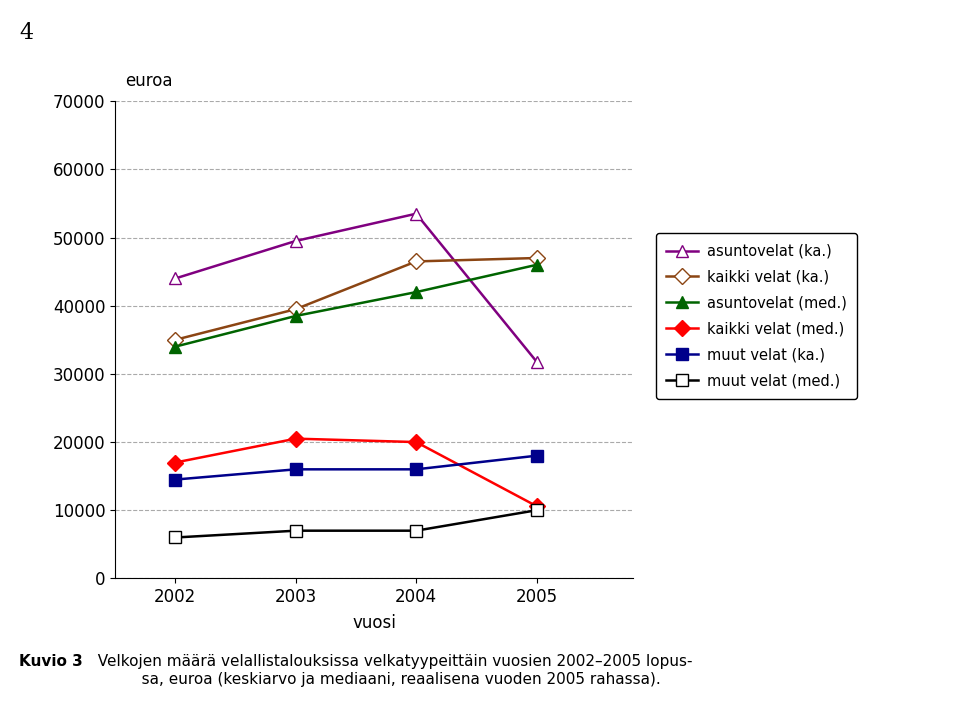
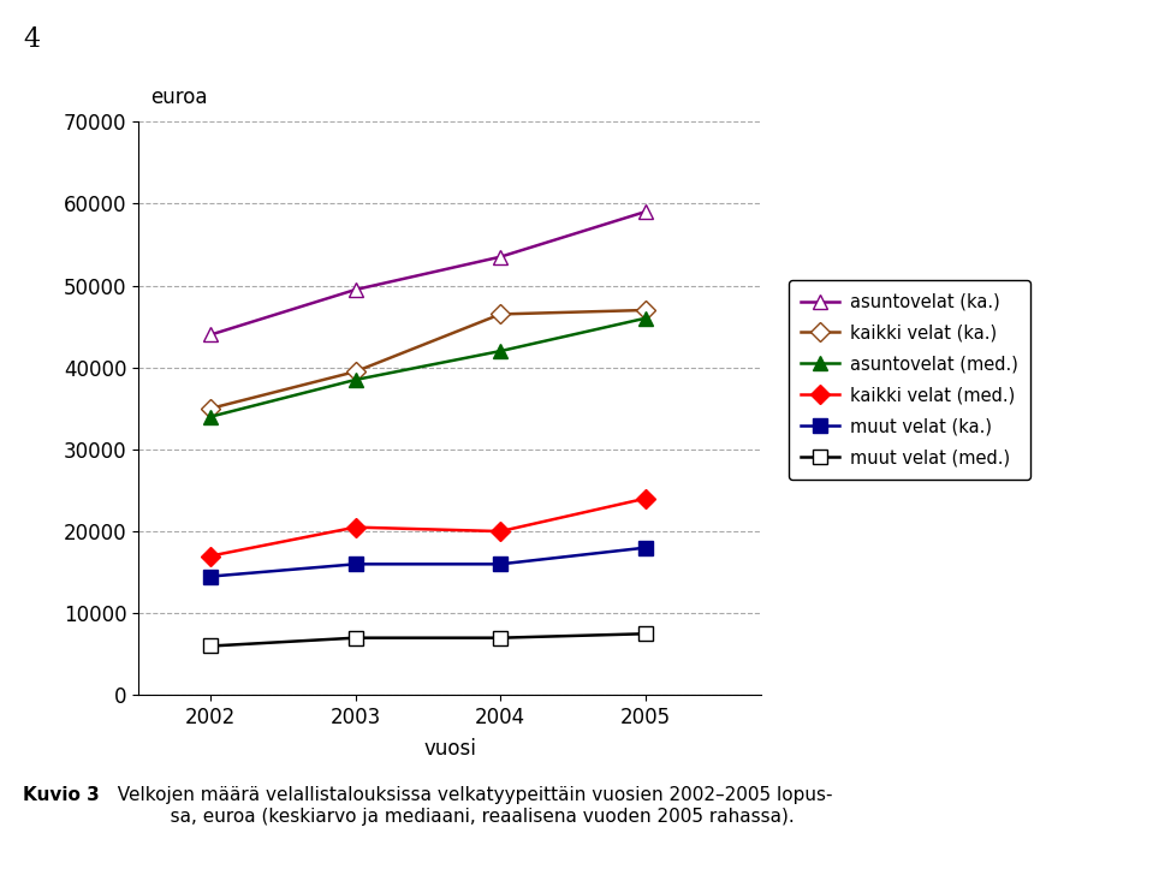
asuntovelat (ka.)/2005: 31800 -> 59000
kaikki velat (med.)/2005: 10600 -> 24000
muut velat (med.)/2005: 10000 -> 7500
